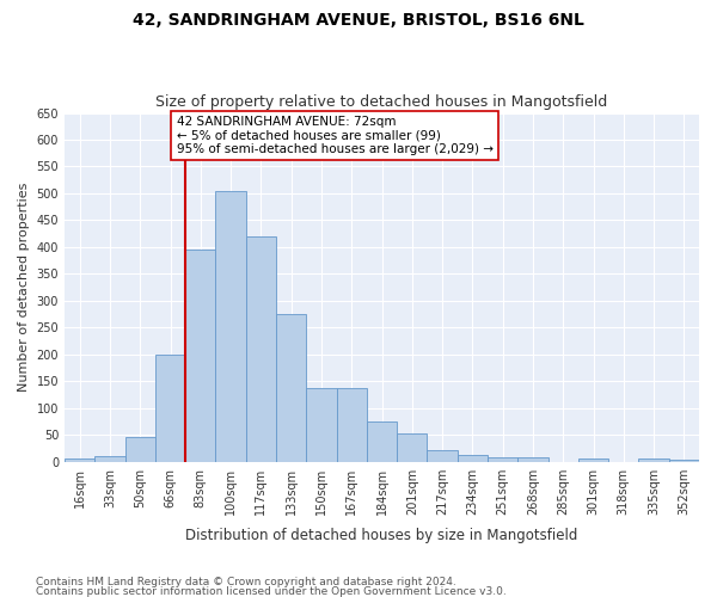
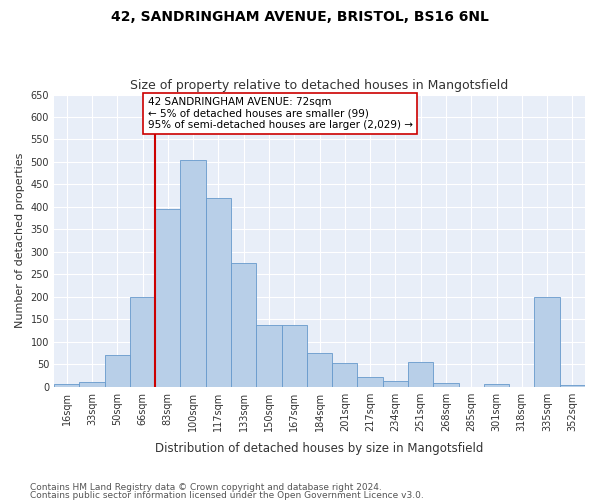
50sqm: 45 -> 70
251sqm: 9 -> 55
335sqm: 7 -> 200
